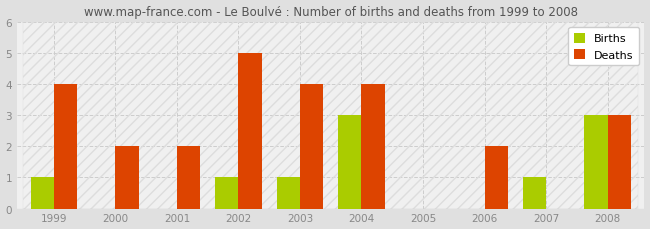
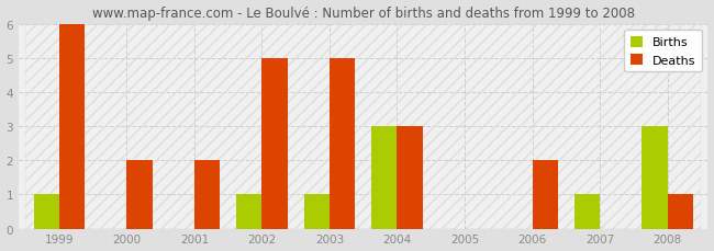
Deaths/1999: 4 -> 6
Deaths/2003: 4 -> 5
Deaths/2004: 4 -> 3
Deaths/2008: 3 -> 1
